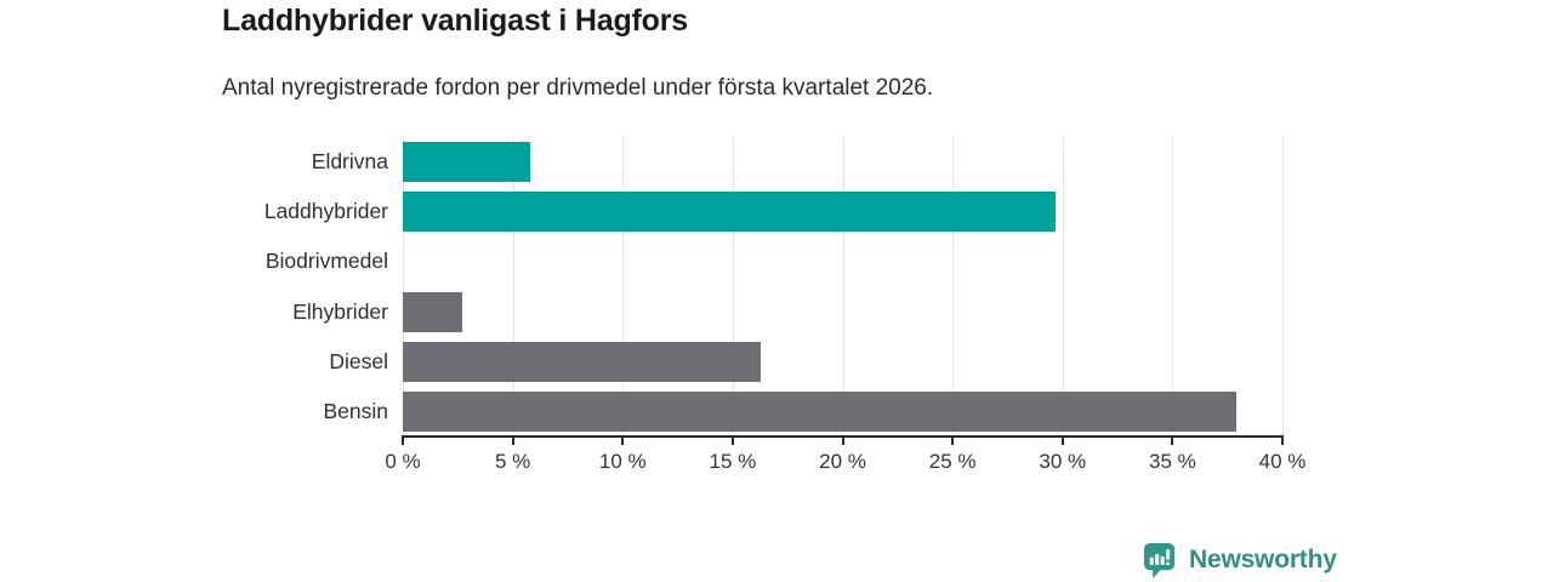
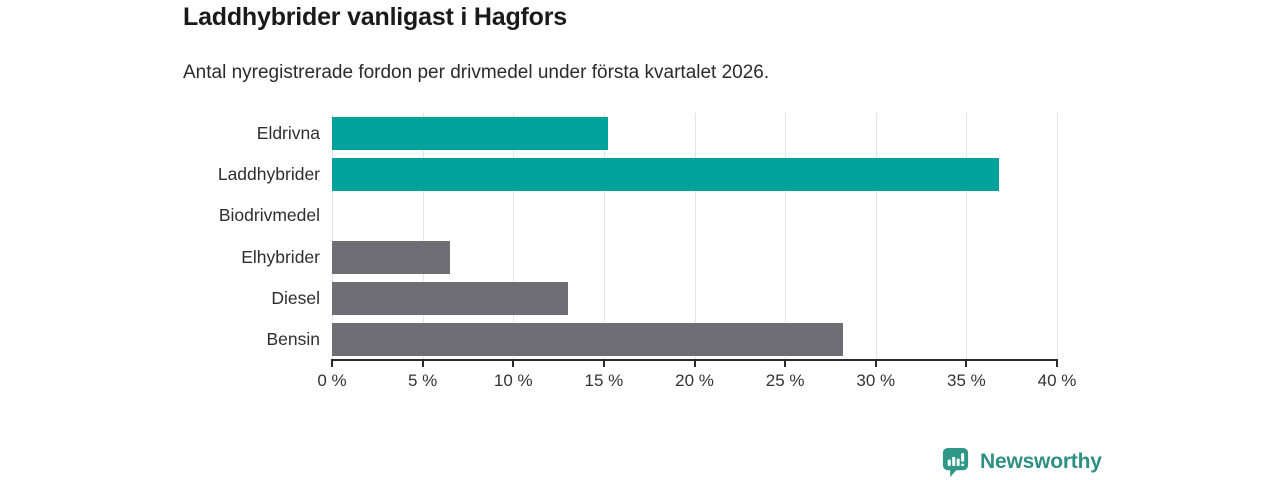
Eldrivna: 5.8% -> 15.2%
Laddhybrider: 29.7% -> 36.8%
Elhybrider: 2.7% -> 6.5%
Diesel: 16.3% -> 13.0%
Bensin: 37.9% -> 28.2%
